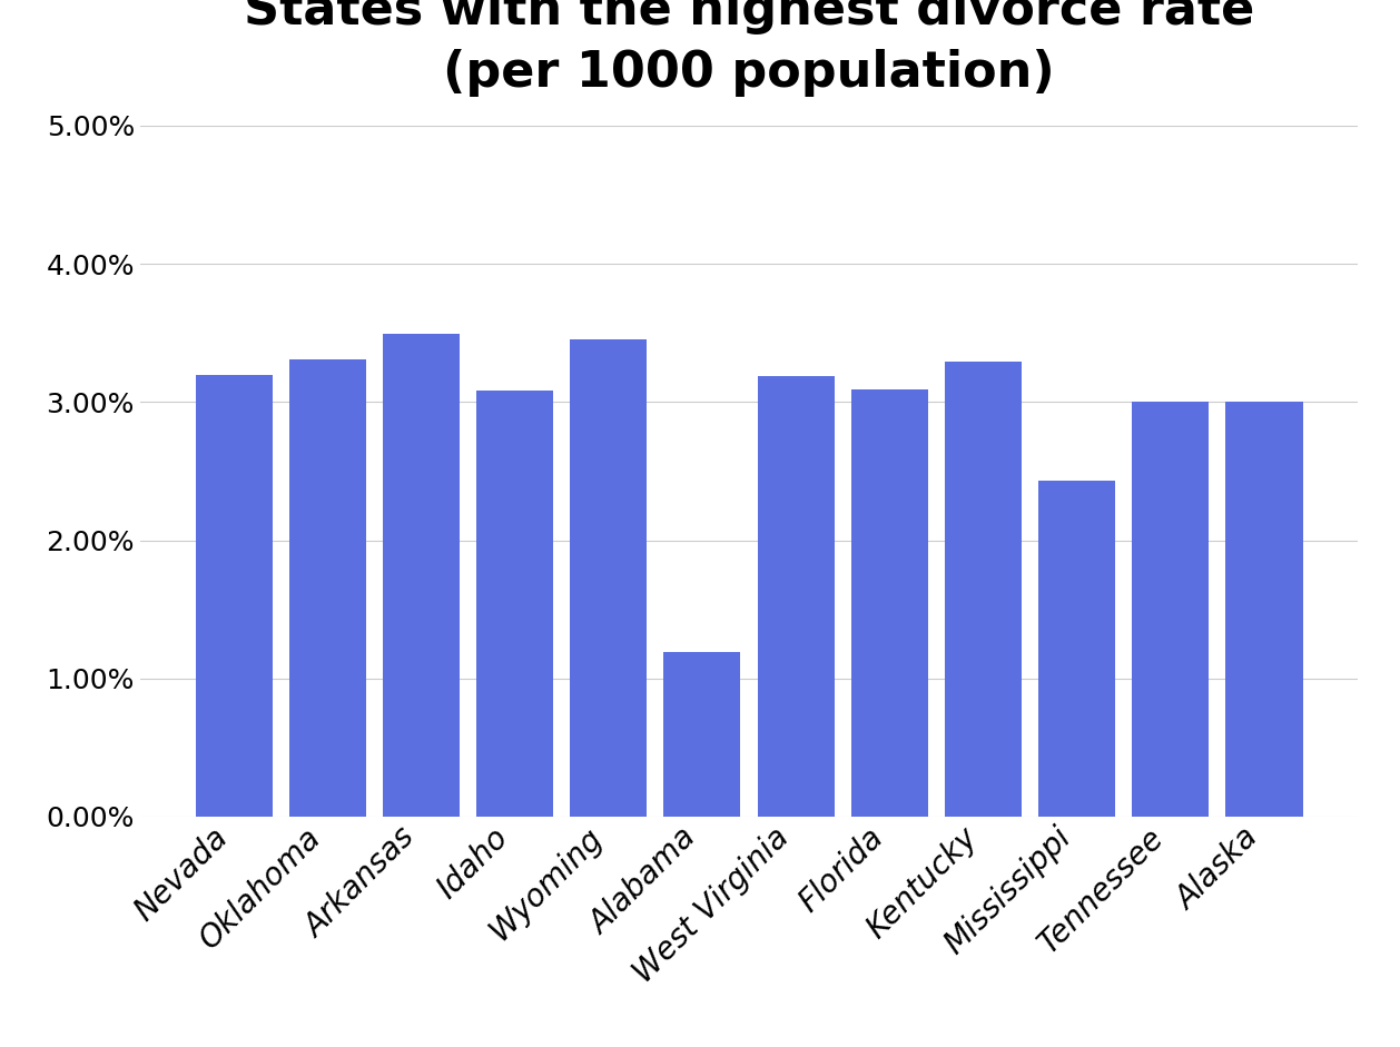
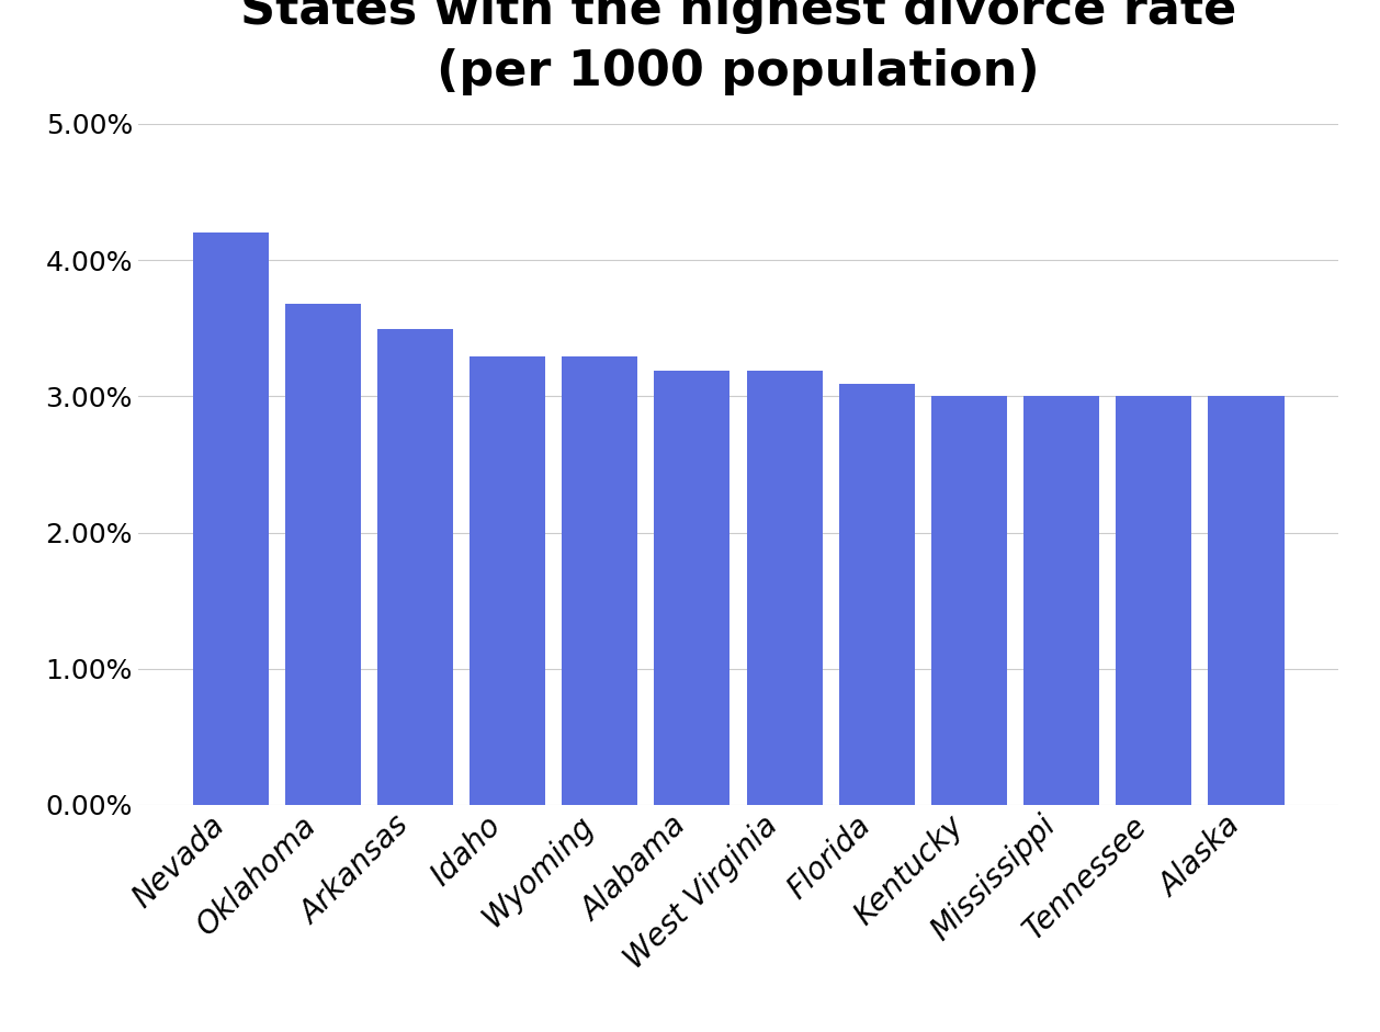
Nevada: 3.20% -> 4.20%
Oklahoma: 3.31% -> 3.68%
Idaho: 3.08% -> 3.29%
Wyoming: 3.45% -> 3.29%
Alabama: 1.19% -> 3.19%
Kentucky: 3.29% -> 3.00%
Mississippi: 2.43% -> 3.00%
